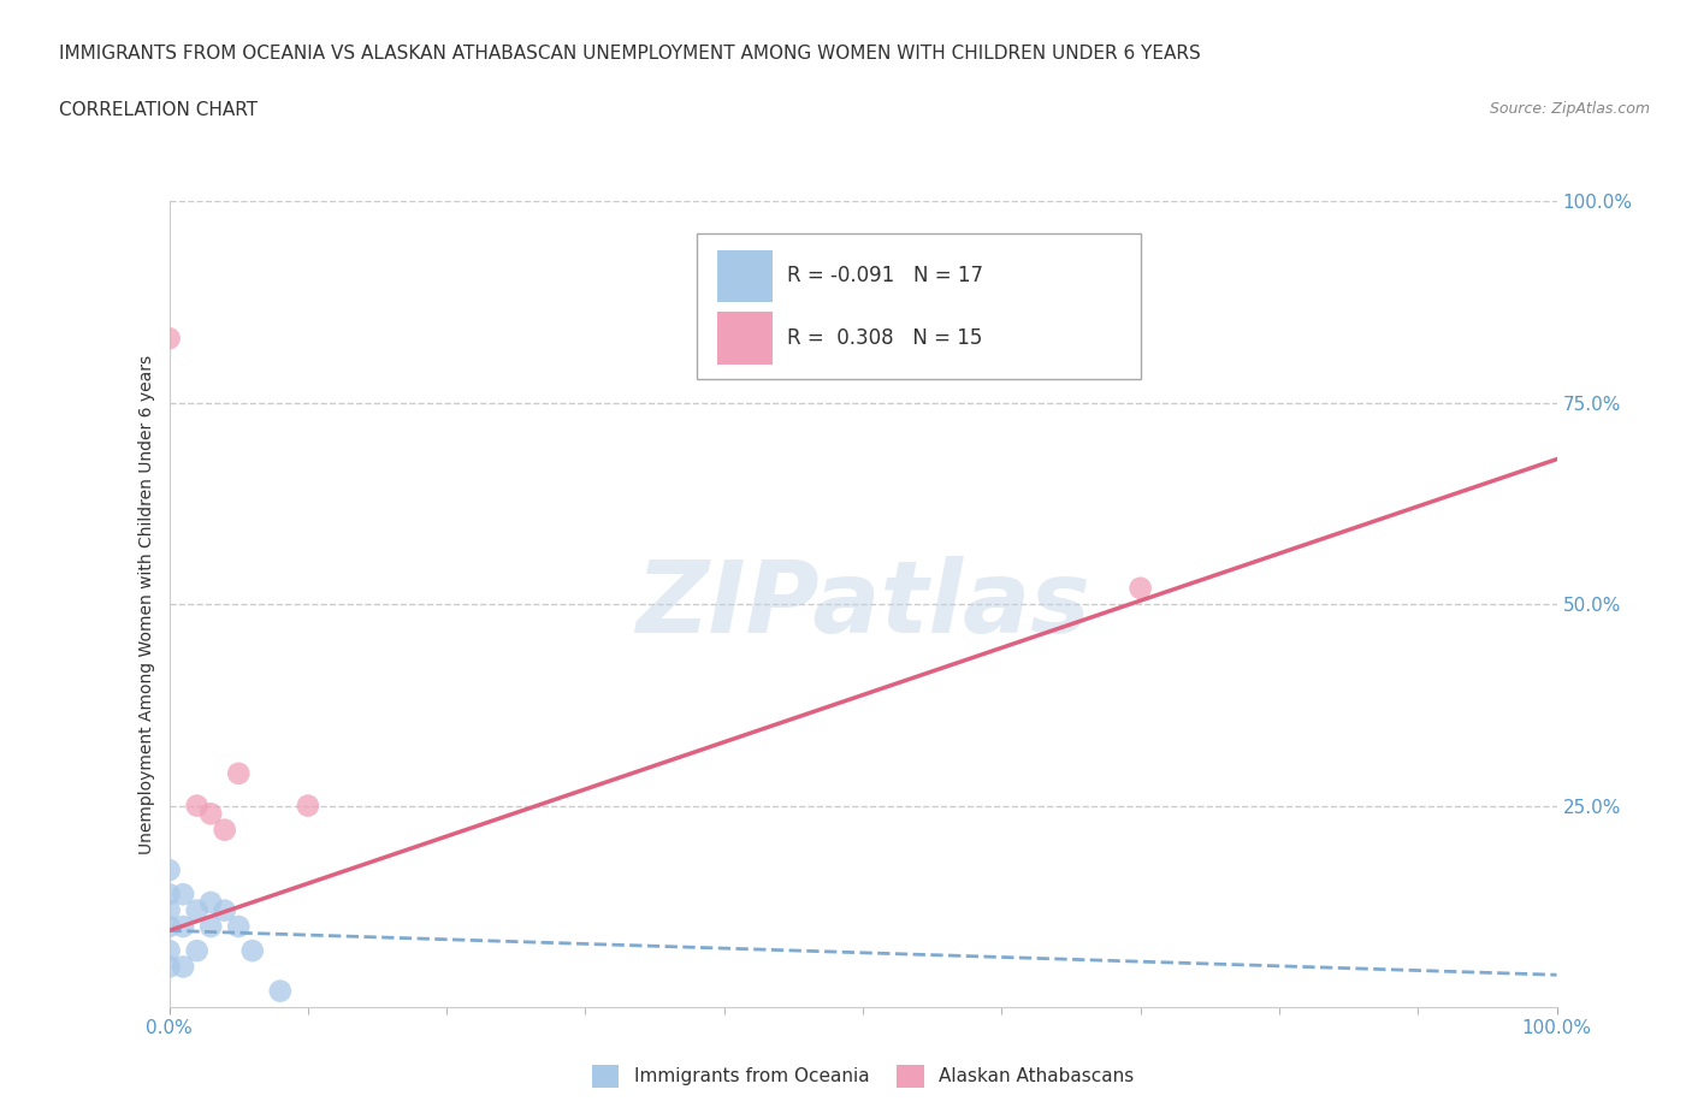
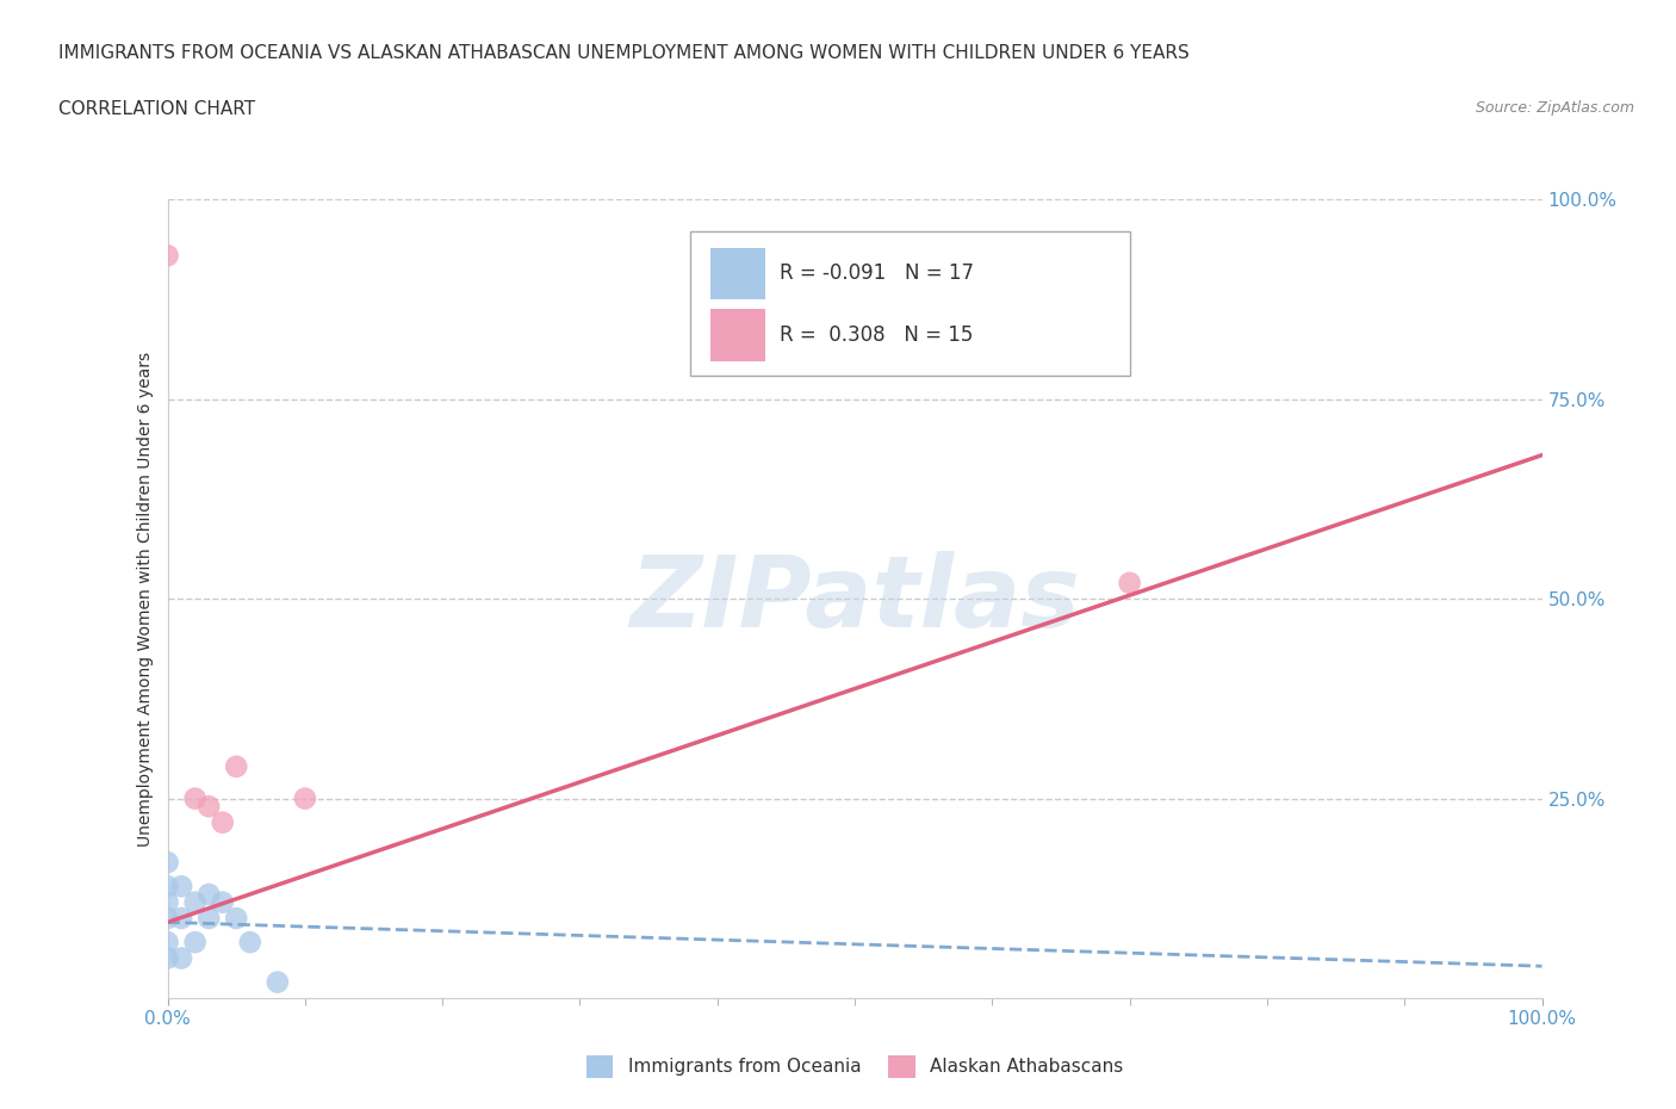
Alaskan Athabascans/0.0%: 83% -> 93%
